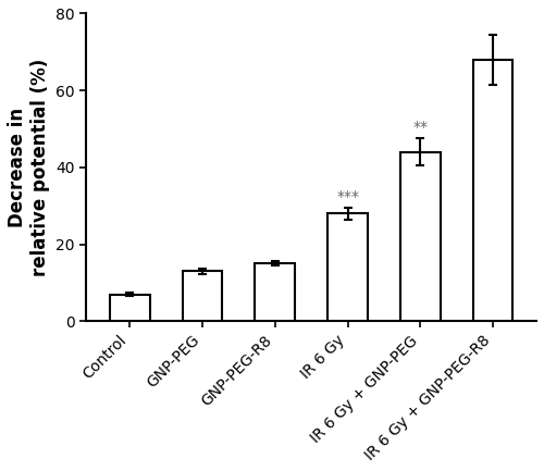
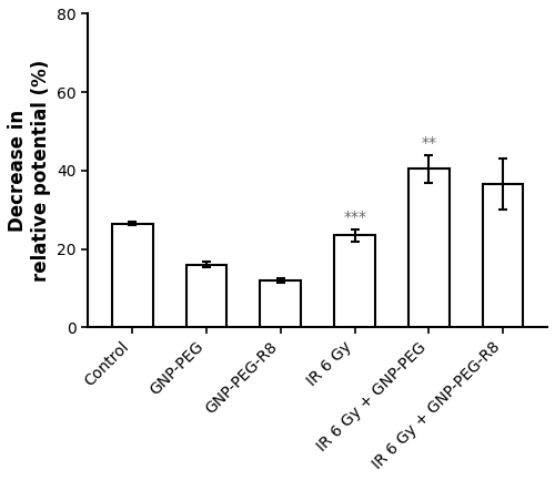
Control: 7.0 -> 26.5
GNP-PEG: 13.0 -> 16.0
GNP-PEG-R8: 15.2 -> 12.0
IR 6 Gy: 28.0 -> 23.5
IR 6 Gy + GNP-PEG: 44.0 -> 40.5
IR 6 Gy + GNP-PEG-R8: 68.0 -> 36.5
